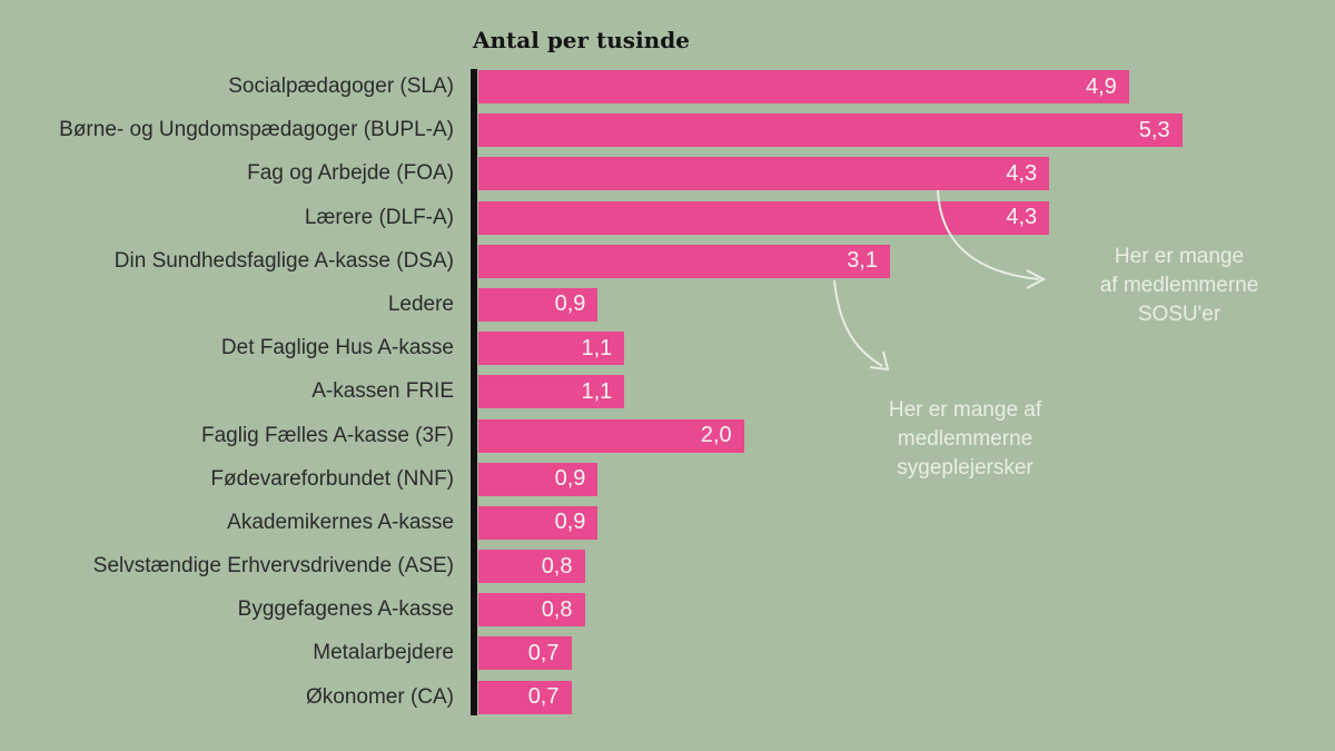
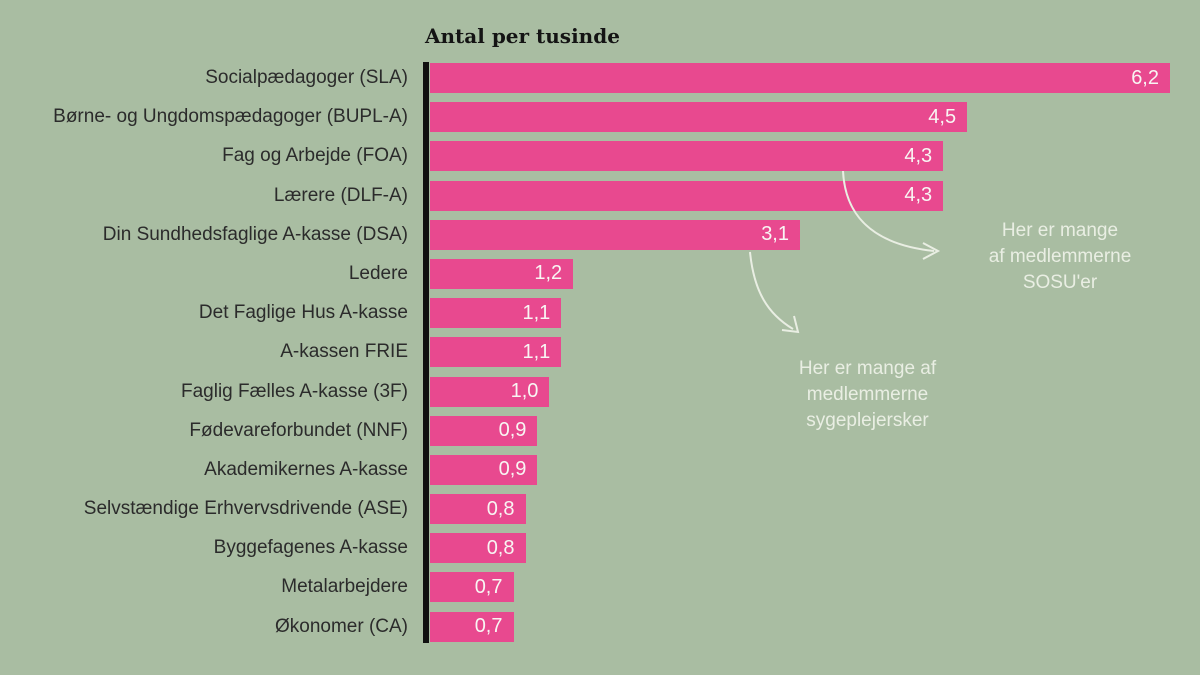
Socialpædagoger (SLA): 4,9 -> 6,2
Børne- og Ungdomspædagoger (BUPL-A): 5,3 -> 4,5
Ledere: 0,9 -> 1,2
Faglig Fælles A-kasse (3F): 2,0 -> 1,0
